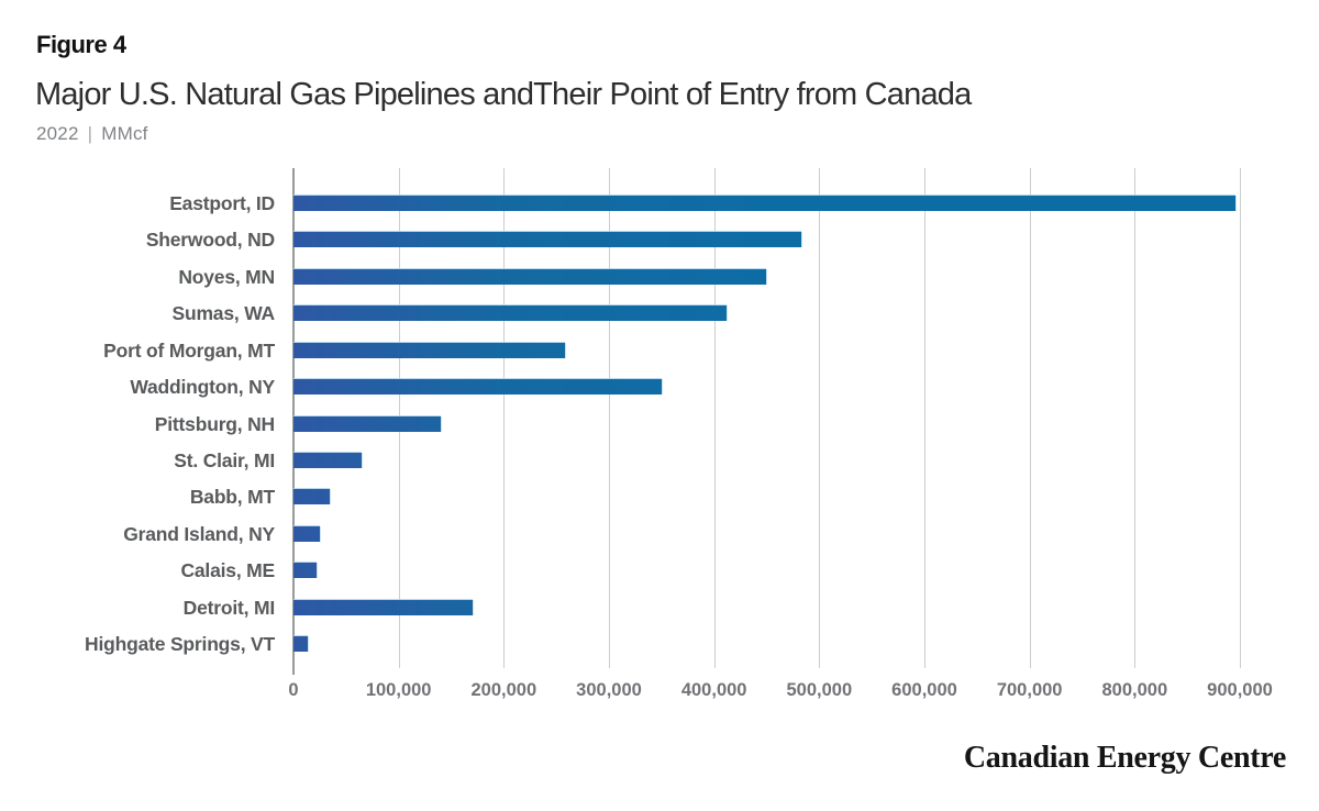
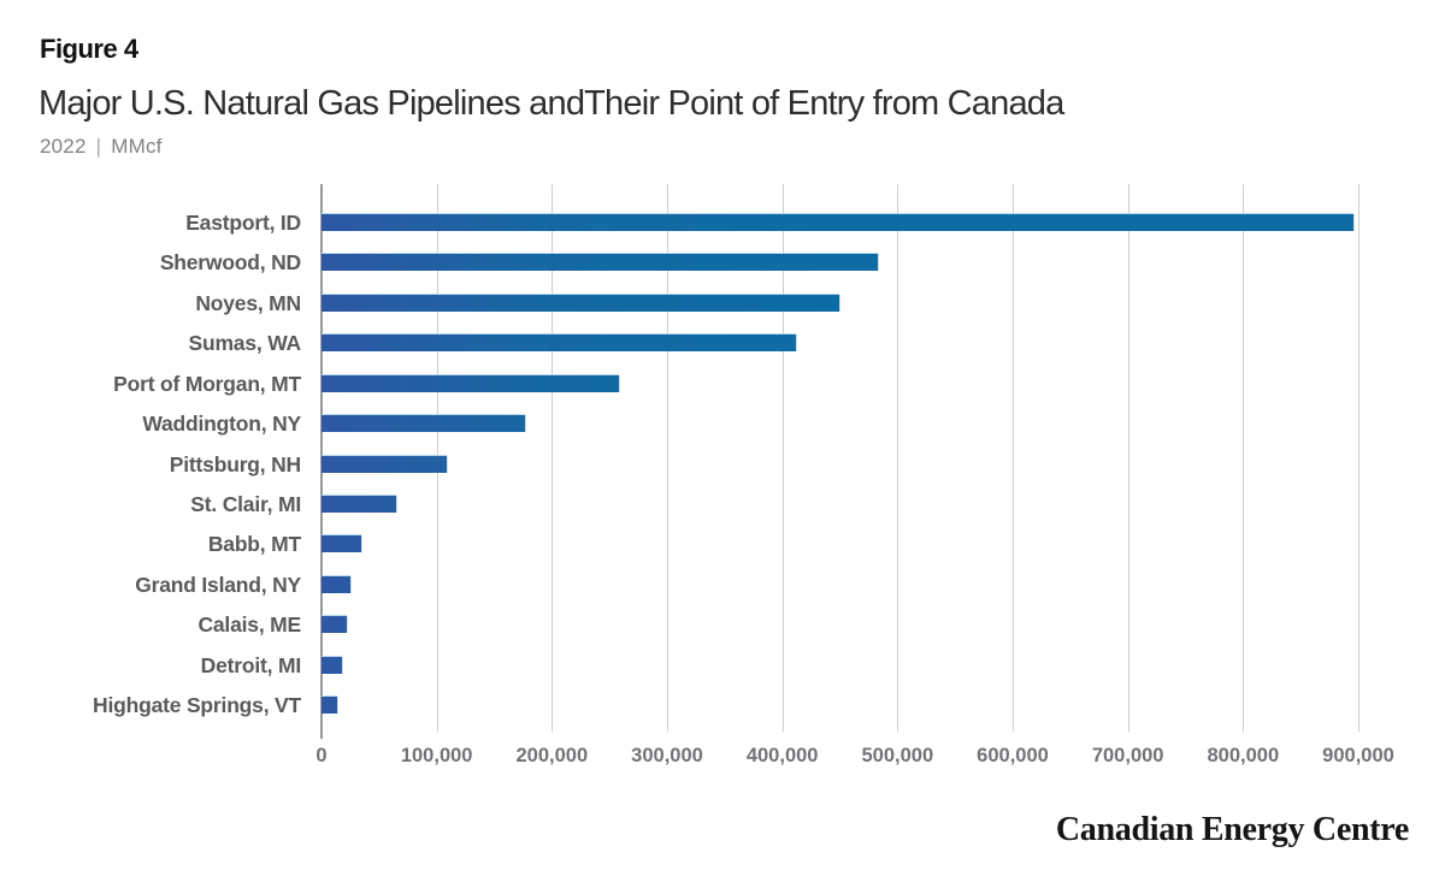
Waddington, NY: 350000 -> 180000
Pittsburg, NH: 140000 -> 110000
Detroit, MI: 170000 -> 20000
